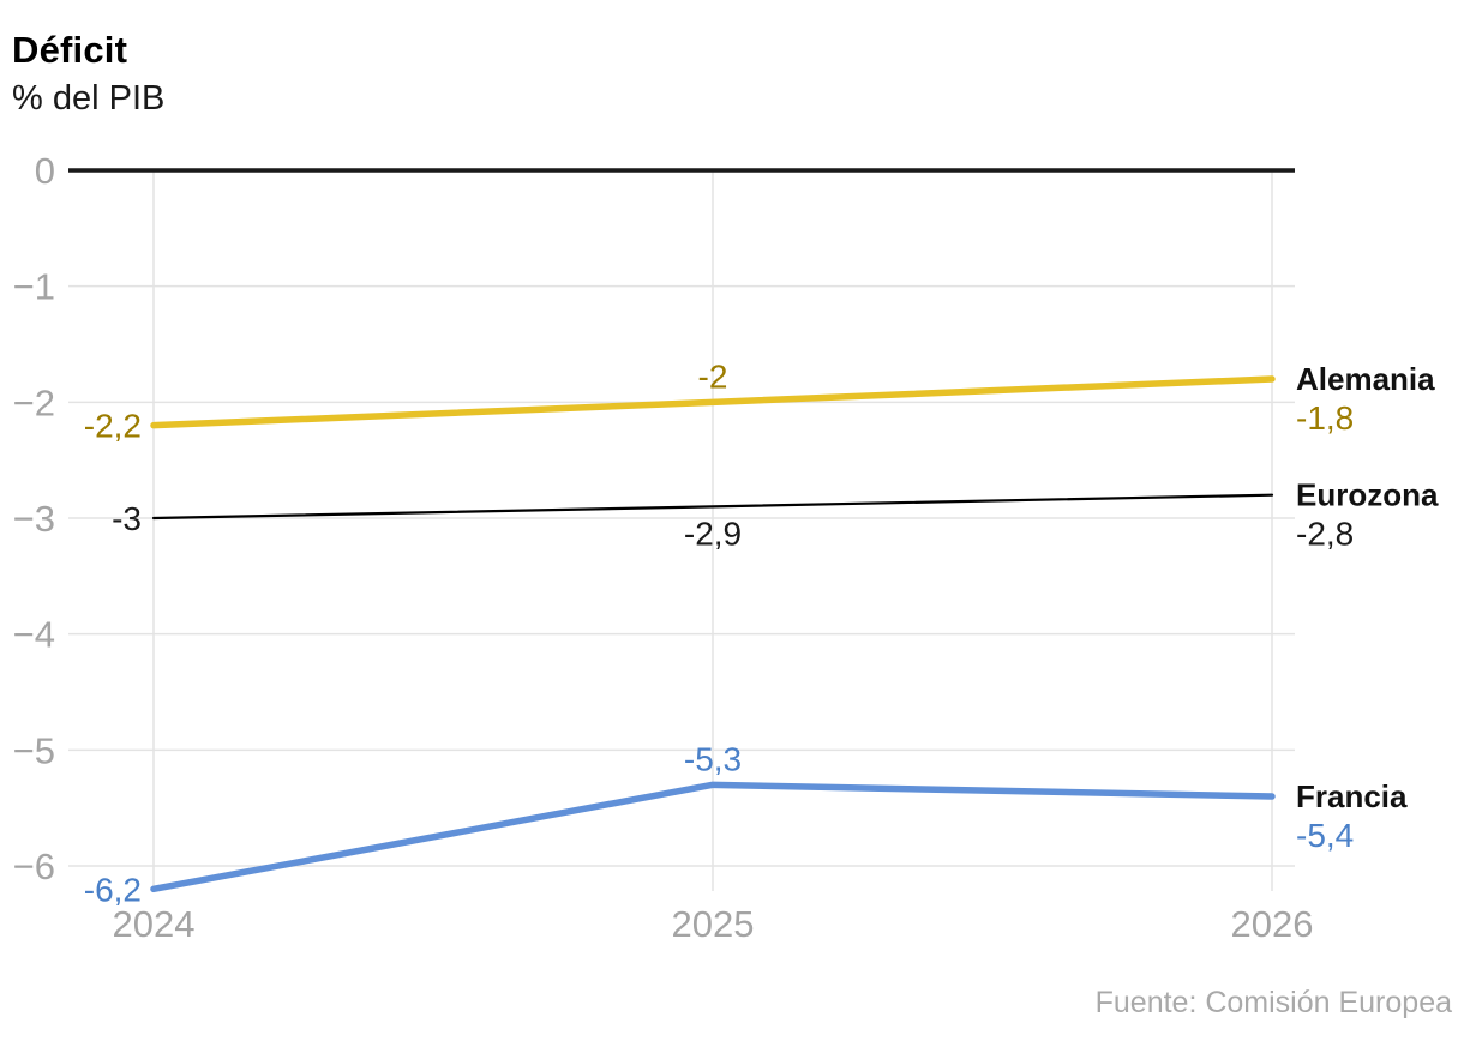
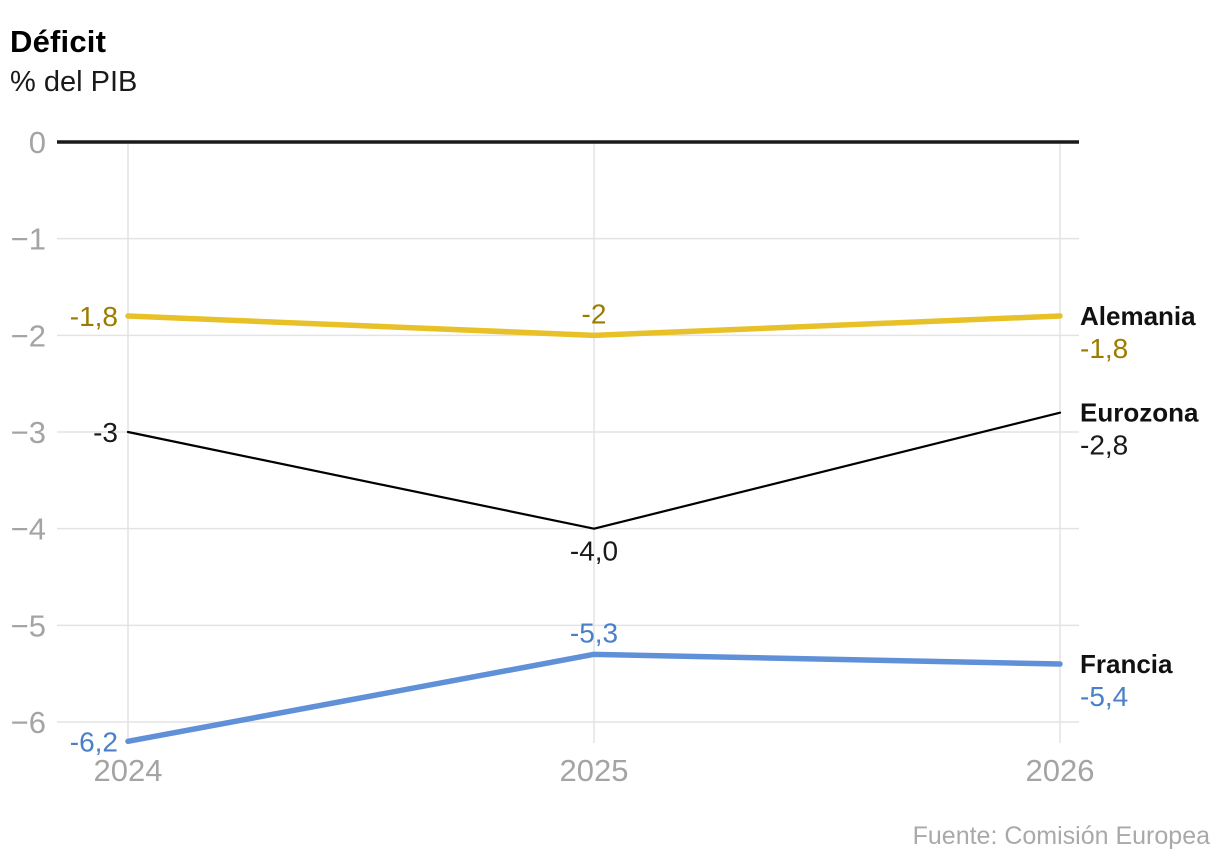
Alemania/2024: -2,2 -> -1,8
Eurozona/2025: -2,9 -> -4,0
